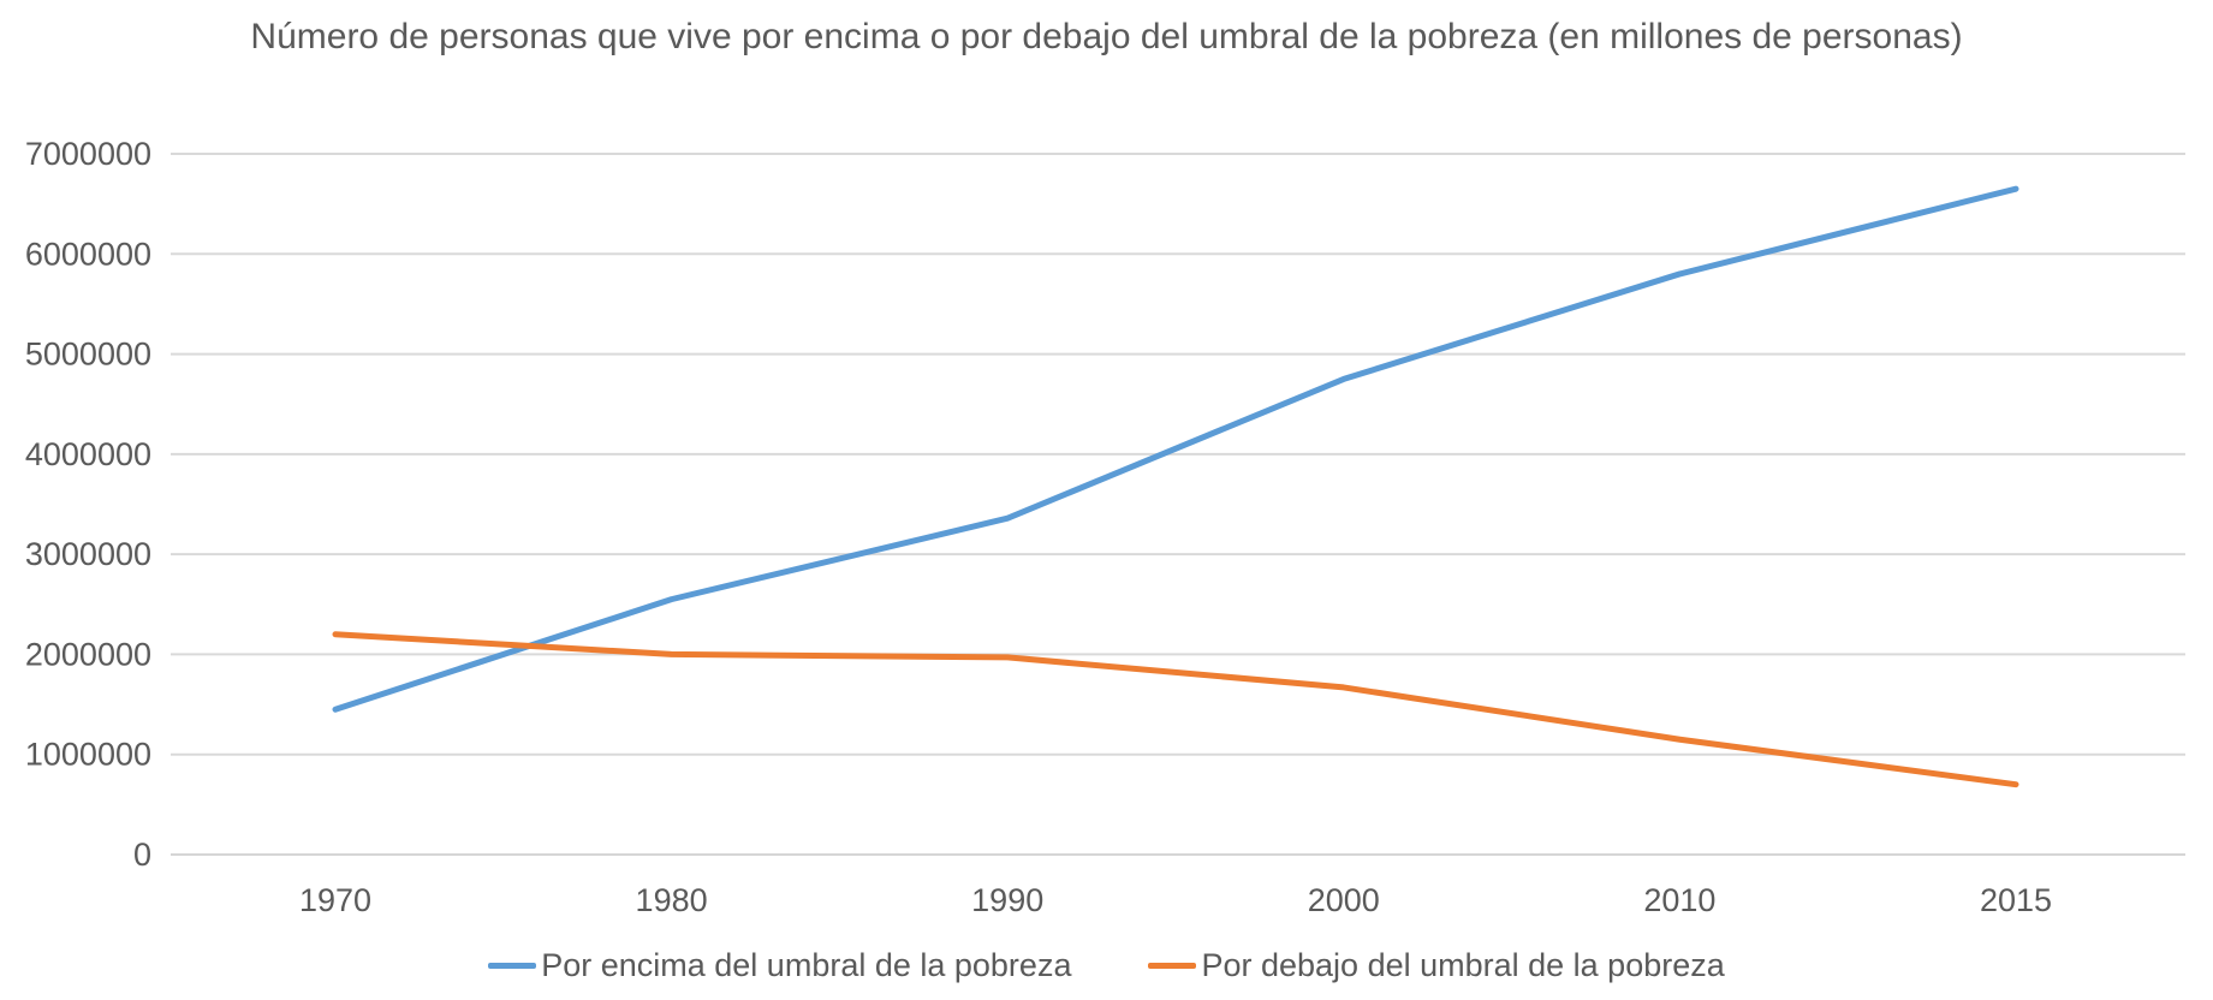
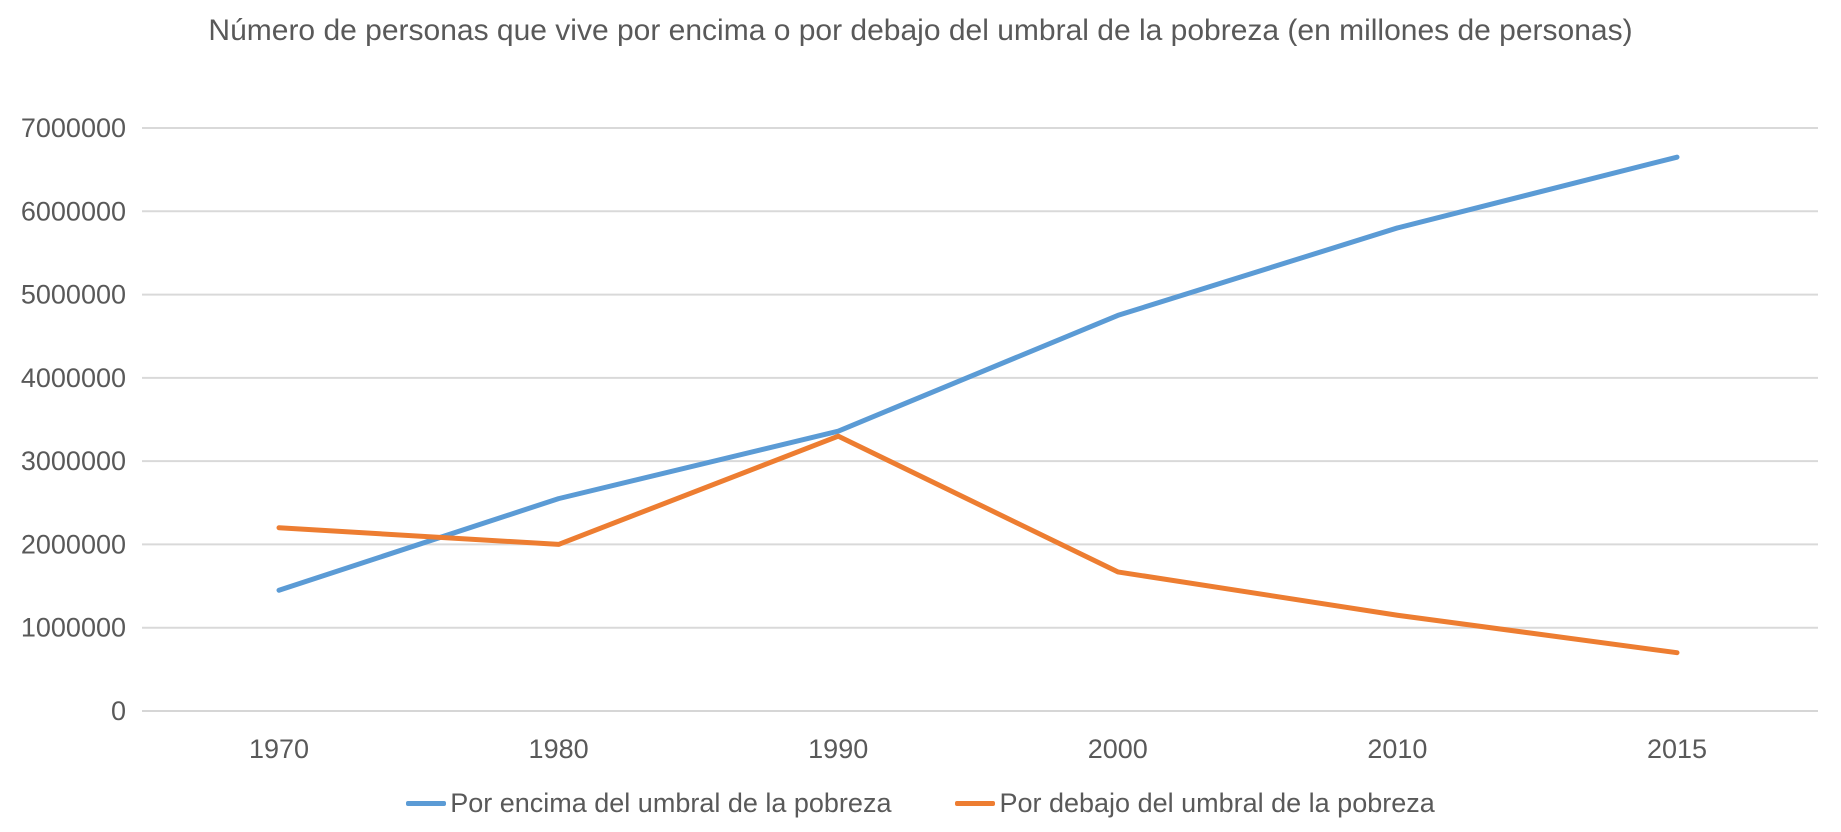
Por debajo del umbral de la pobreza/1990: 2000000 -> 3300000
